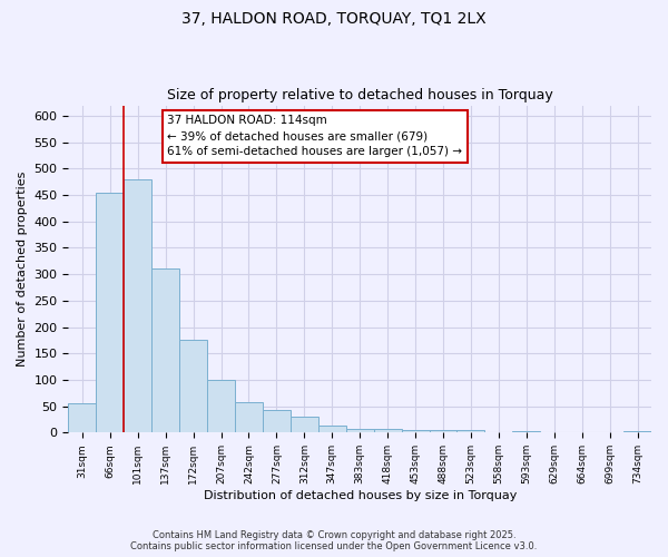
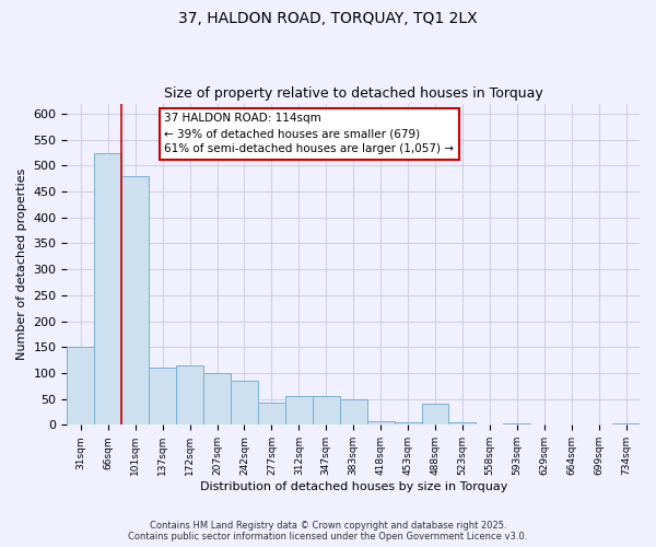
31sqm: 55 -> 150
66sqm: 455 -> 525
137sqm: 312 -> 110
172sqm: 175 -> 115
242sqm: 58 -> 85
312sqm: 30 -> 55
347sqm: 14 -> 55
383sqm: 8 -> 50
488sqm: 6 -> 40
